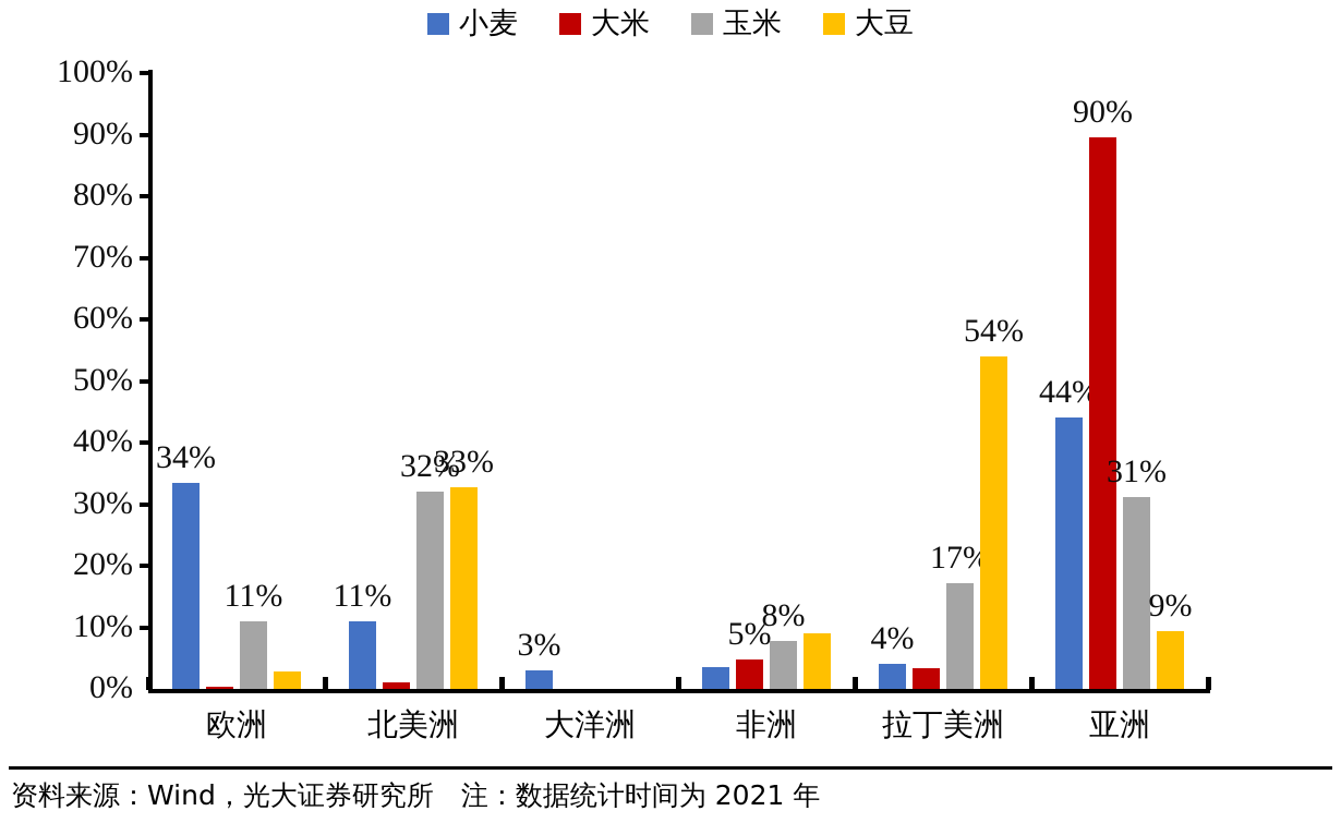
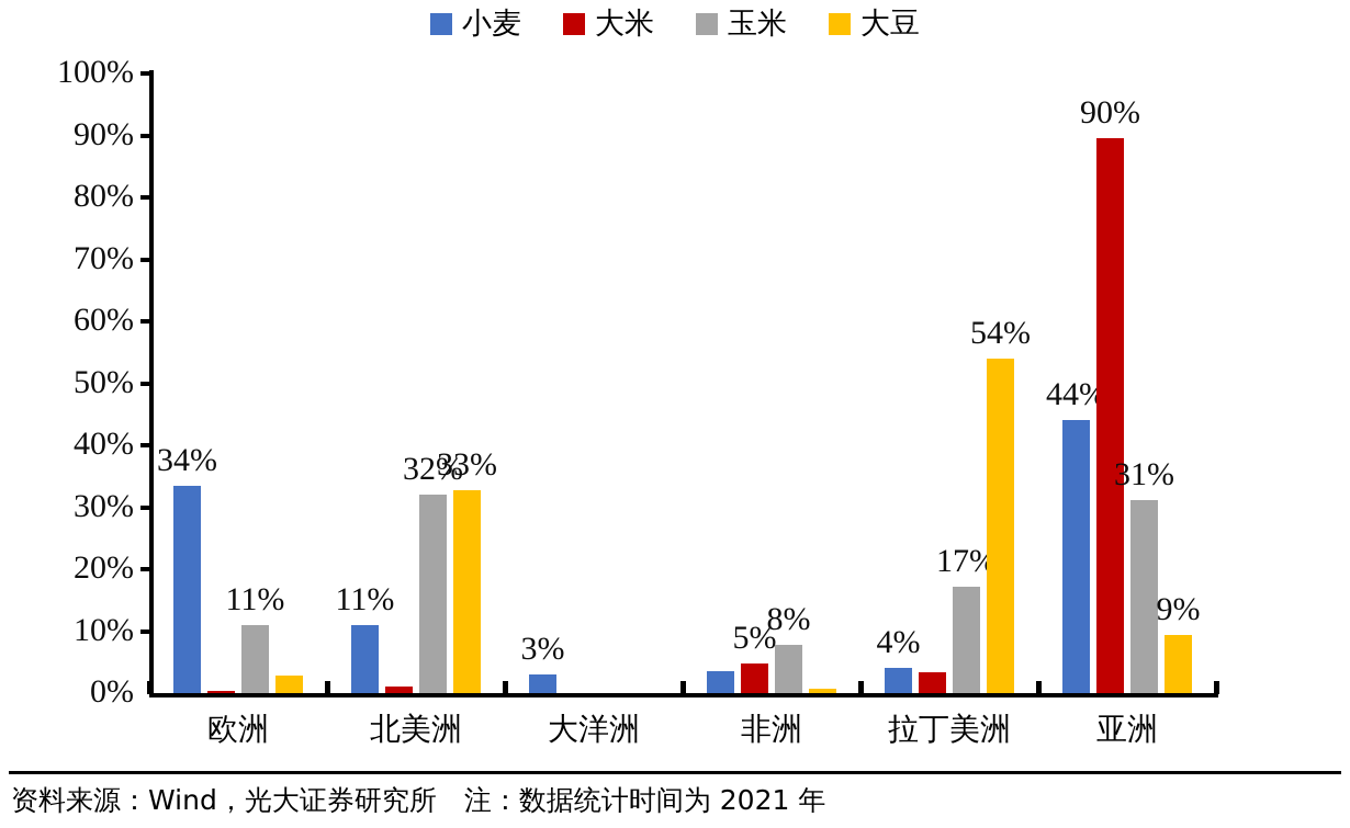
大豆/非洲: 9% -> 1%
